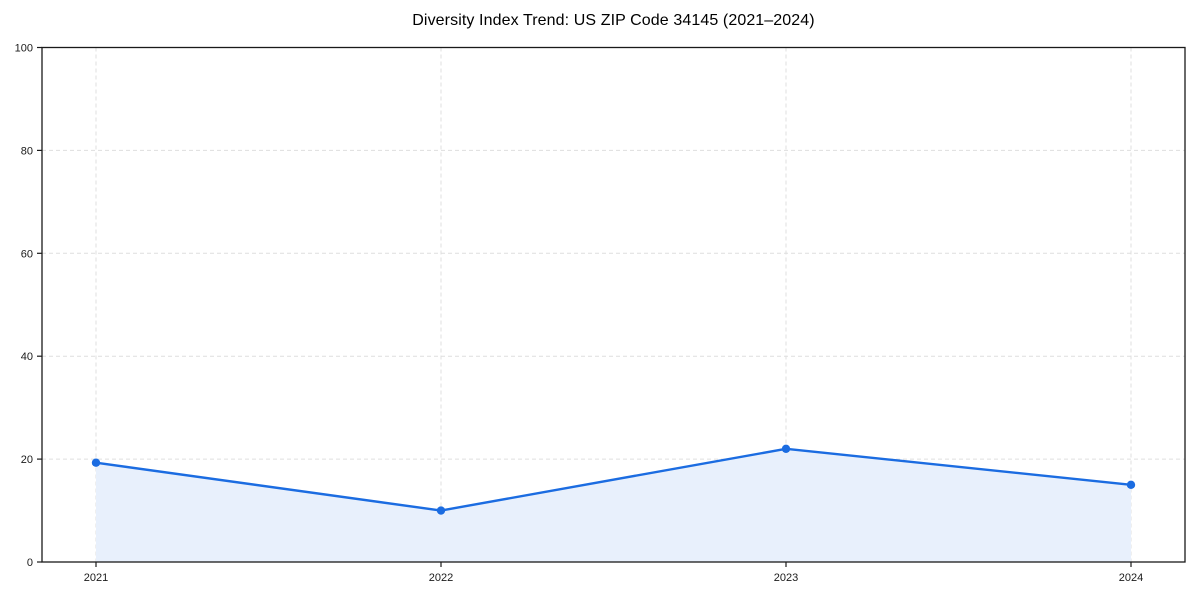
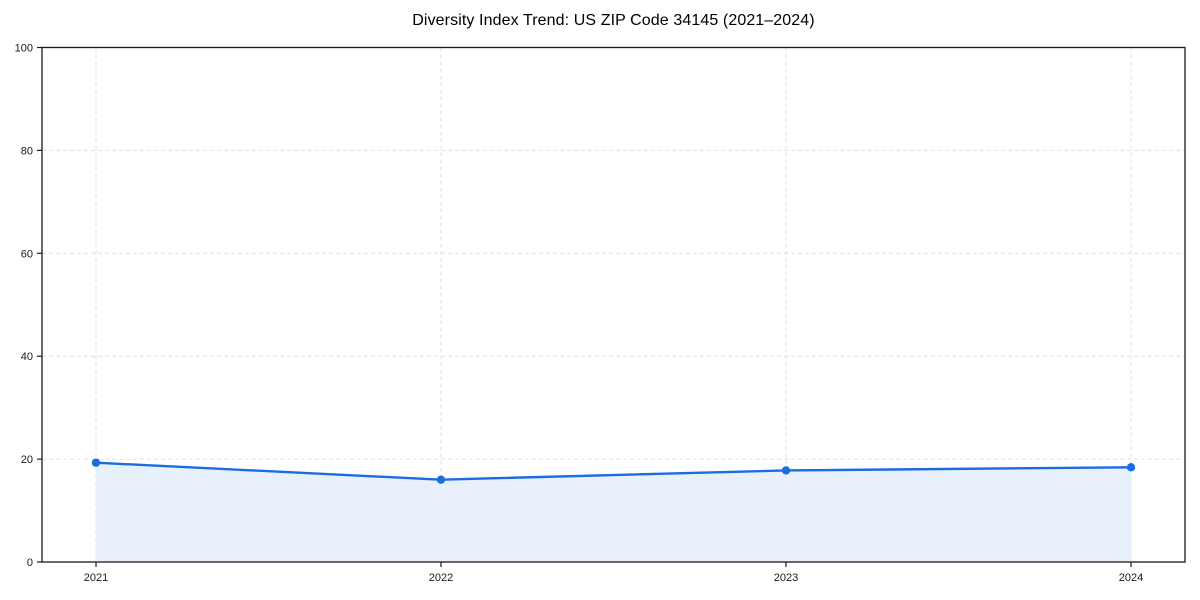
2022: 10 -> 16
2023: 22 -> 18
2024: 15 -> 18
